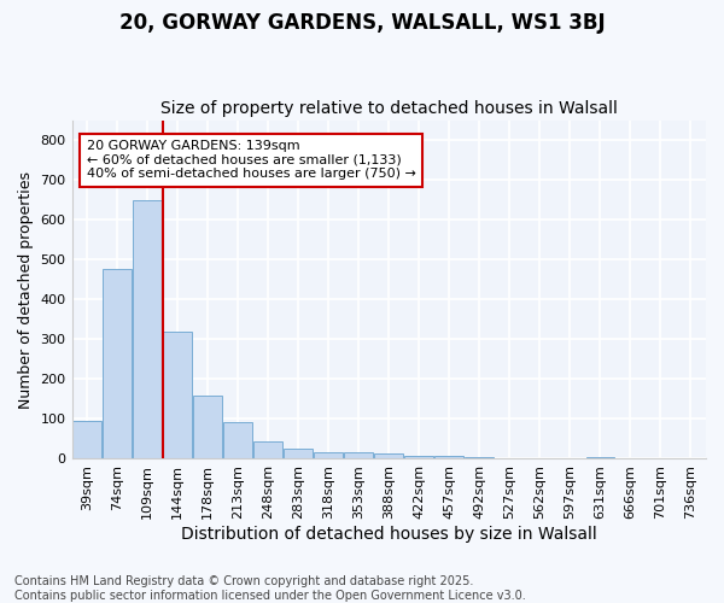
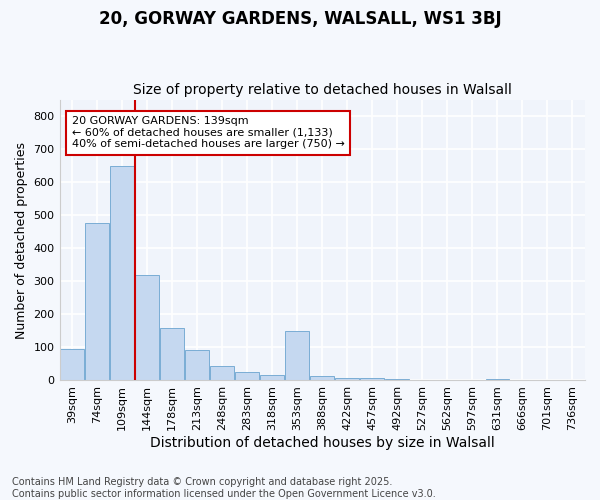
353sqm: 17 -> 150
